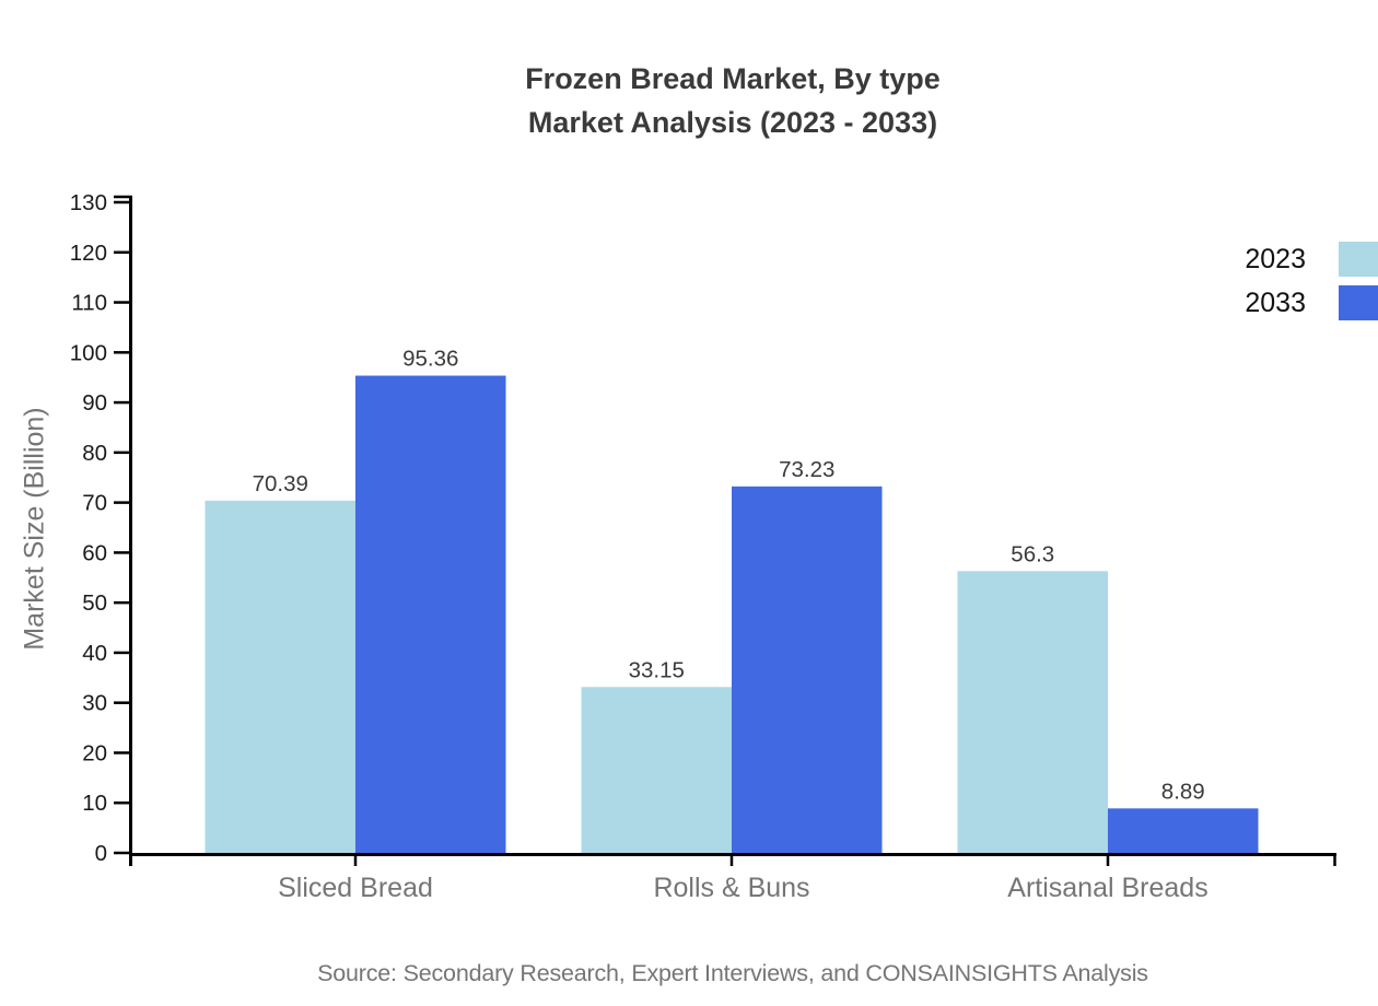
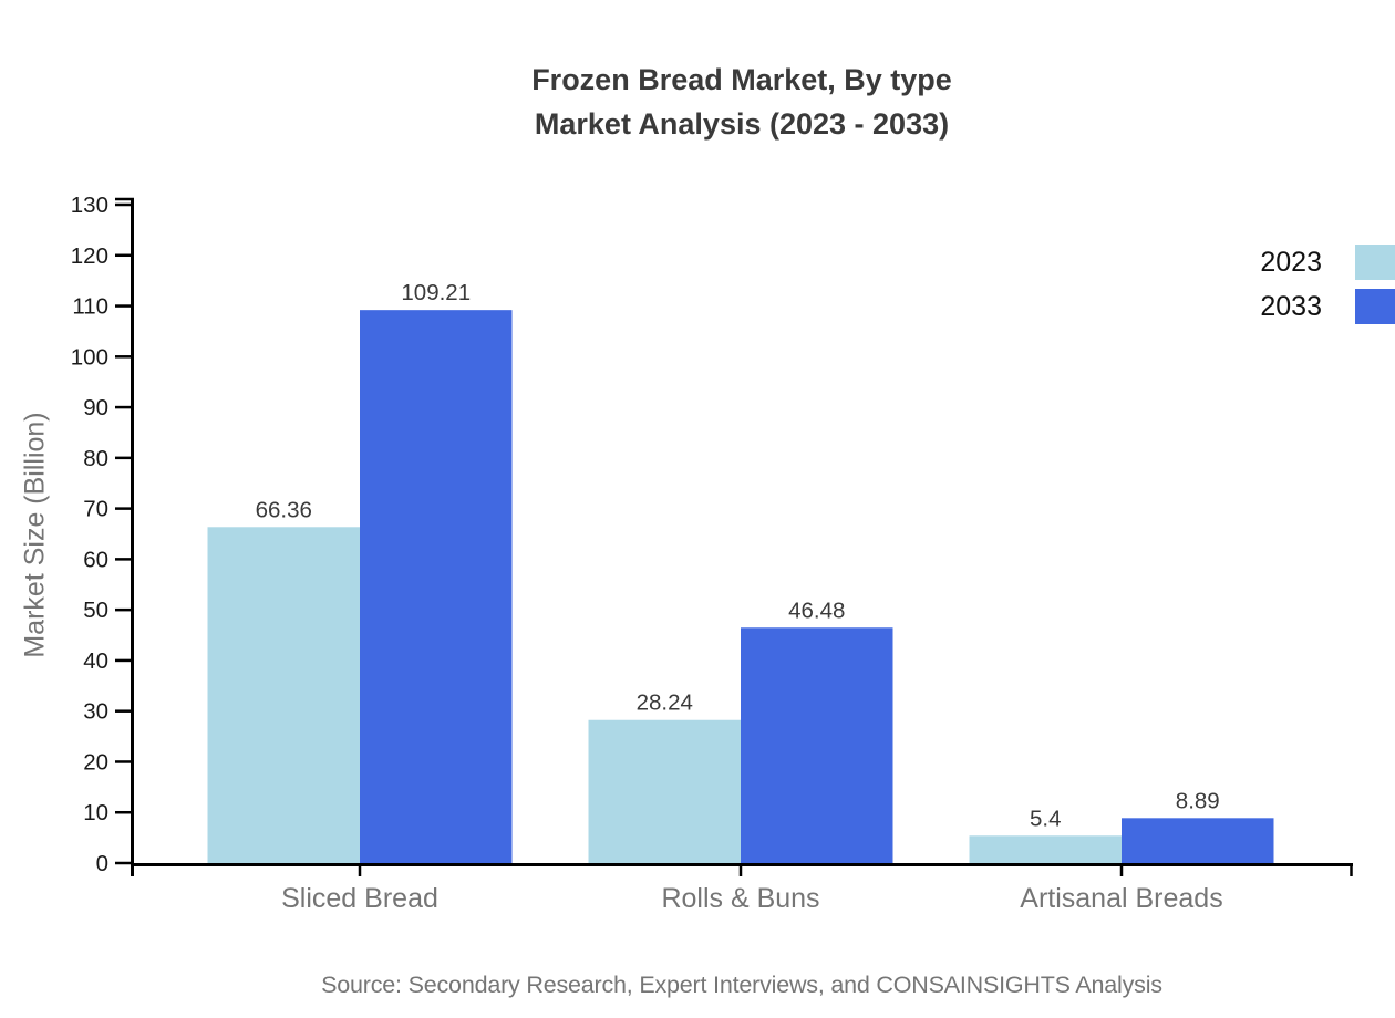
2023/Sliced Bread: 70.39 -> 66.36
2033/Sliced Bread: 95.36 -> 109.21
2023/Rolls & Buns: 33.15 -> 28.24
2033/Rolls & Buns: 73.23 -> 46.48
2023/Artisanal Breads: 56.3 -> 5.4
